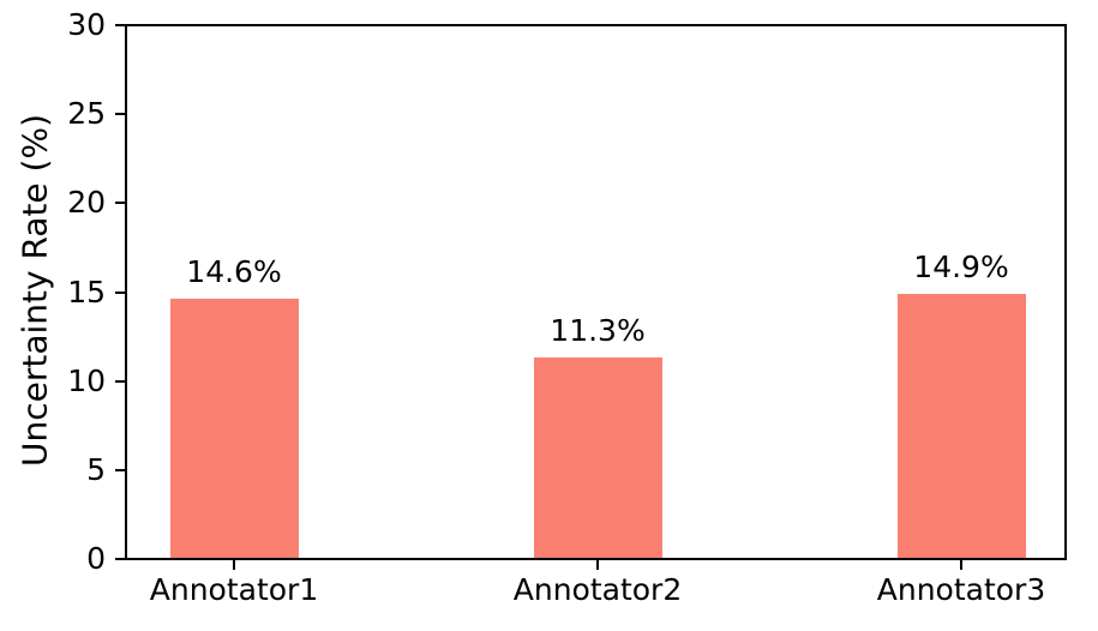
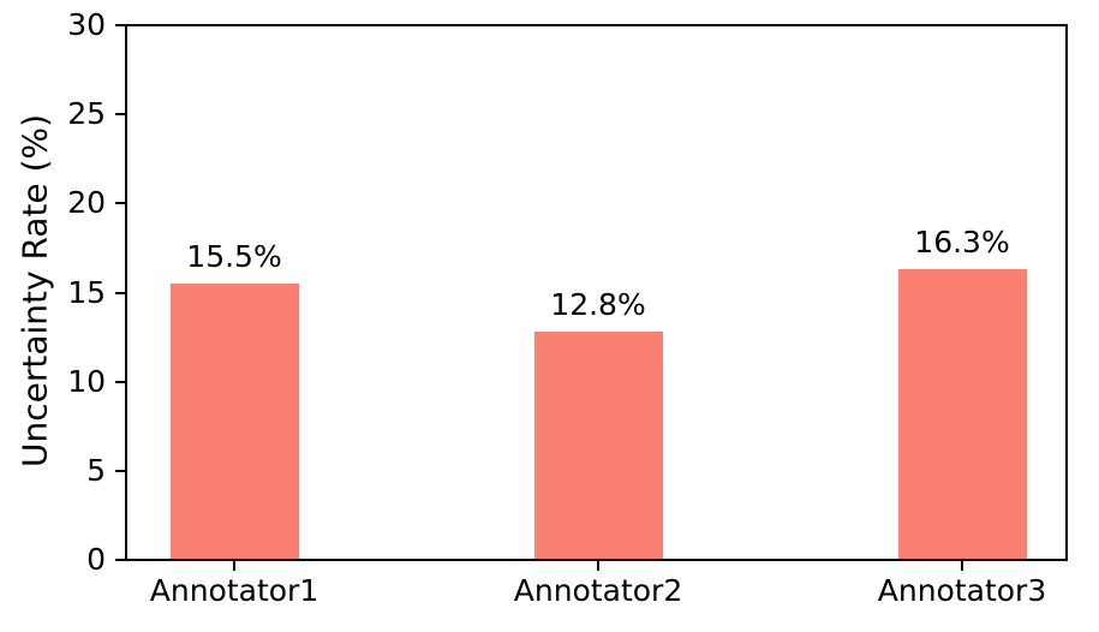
Annotator1: 14.6% -> 15.5%
Annotator2: 11.3% -> 12.8%
Annotator3: 14.9% -> 16.3%
